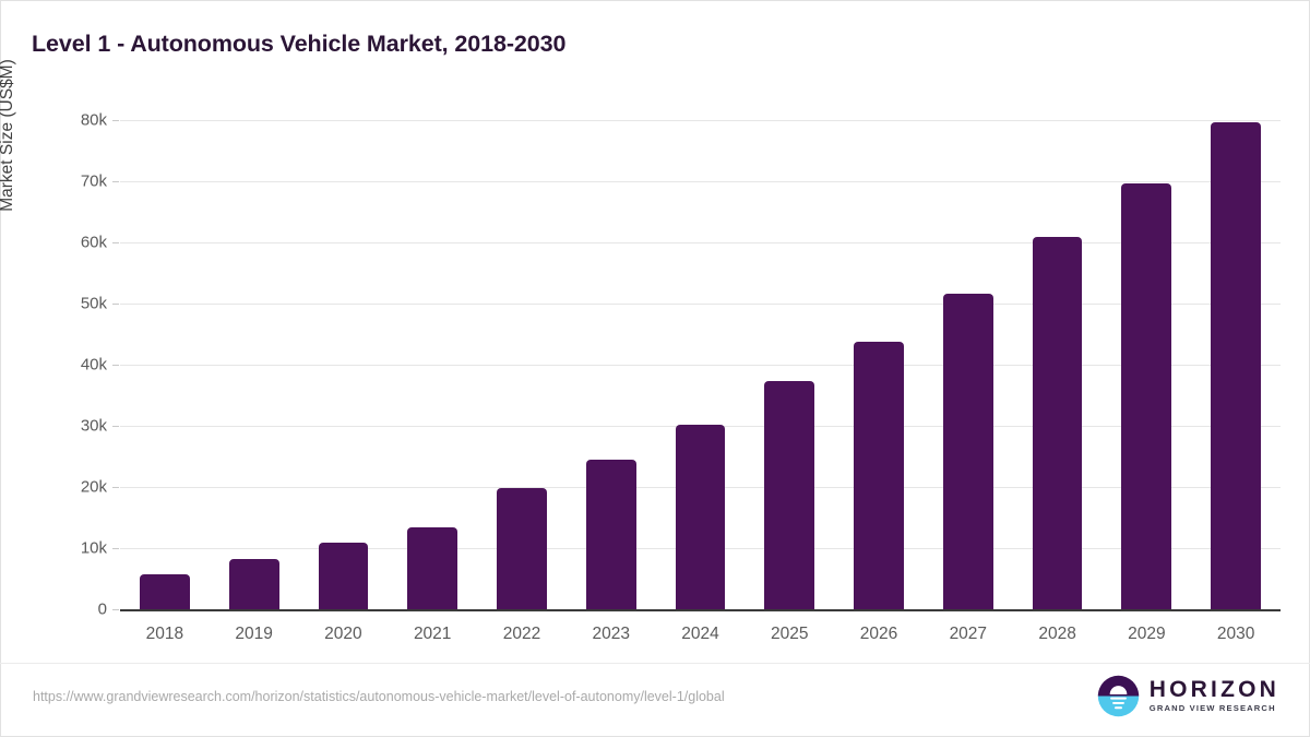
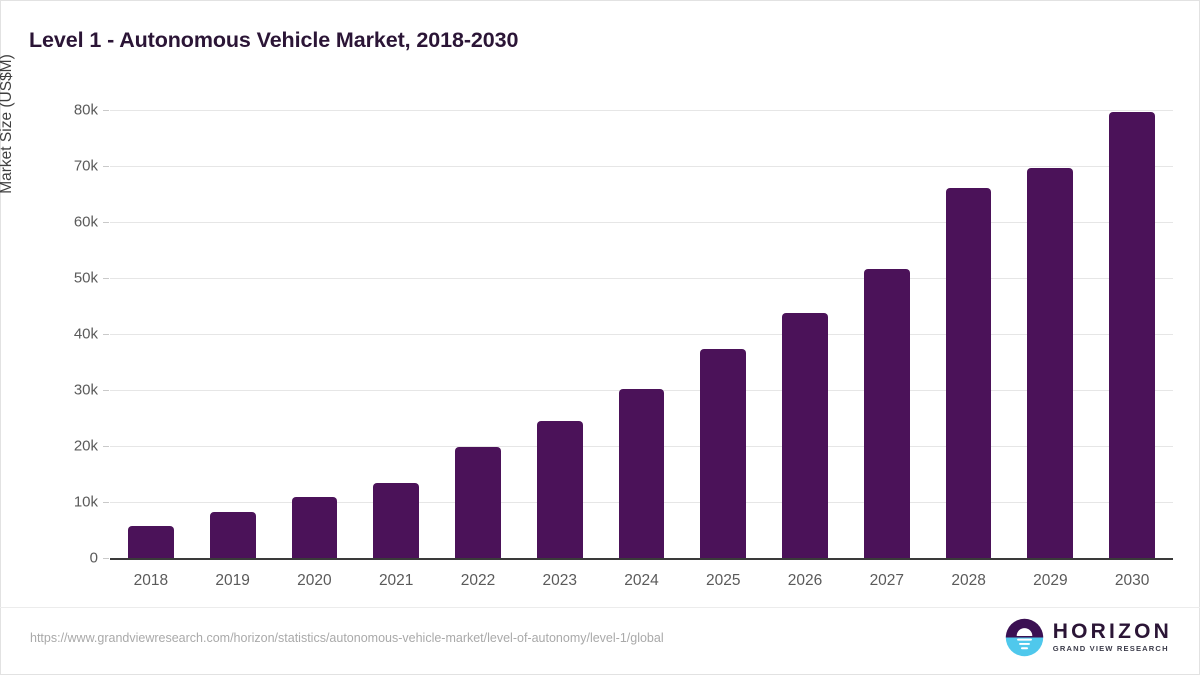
2028: 61k -> 66k
